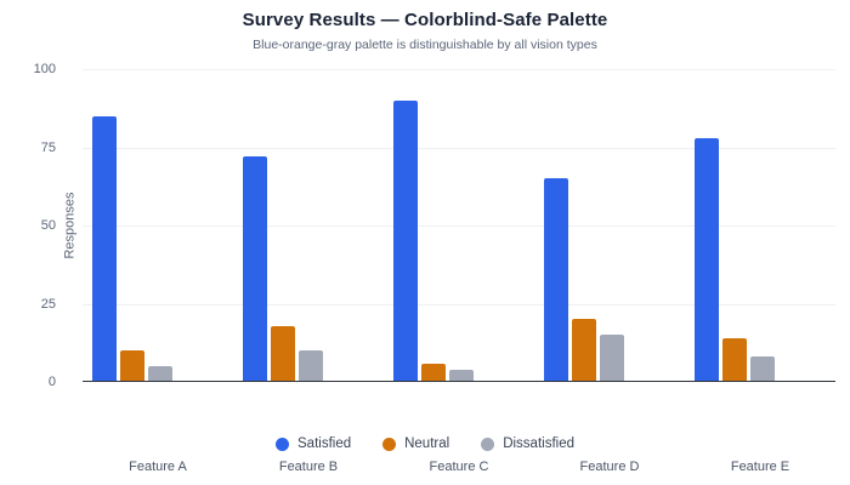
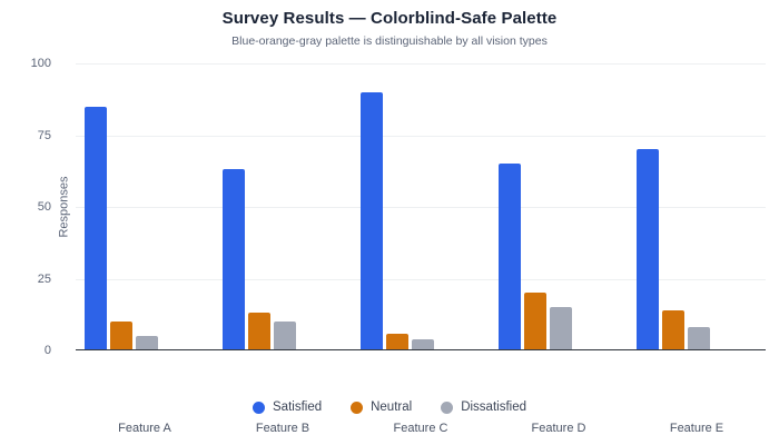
Satisfied/Feature B: 72 -> 63
Neutral/Feature B: 18 -> 13
Satisfied/Feature E: 78 -> 70
